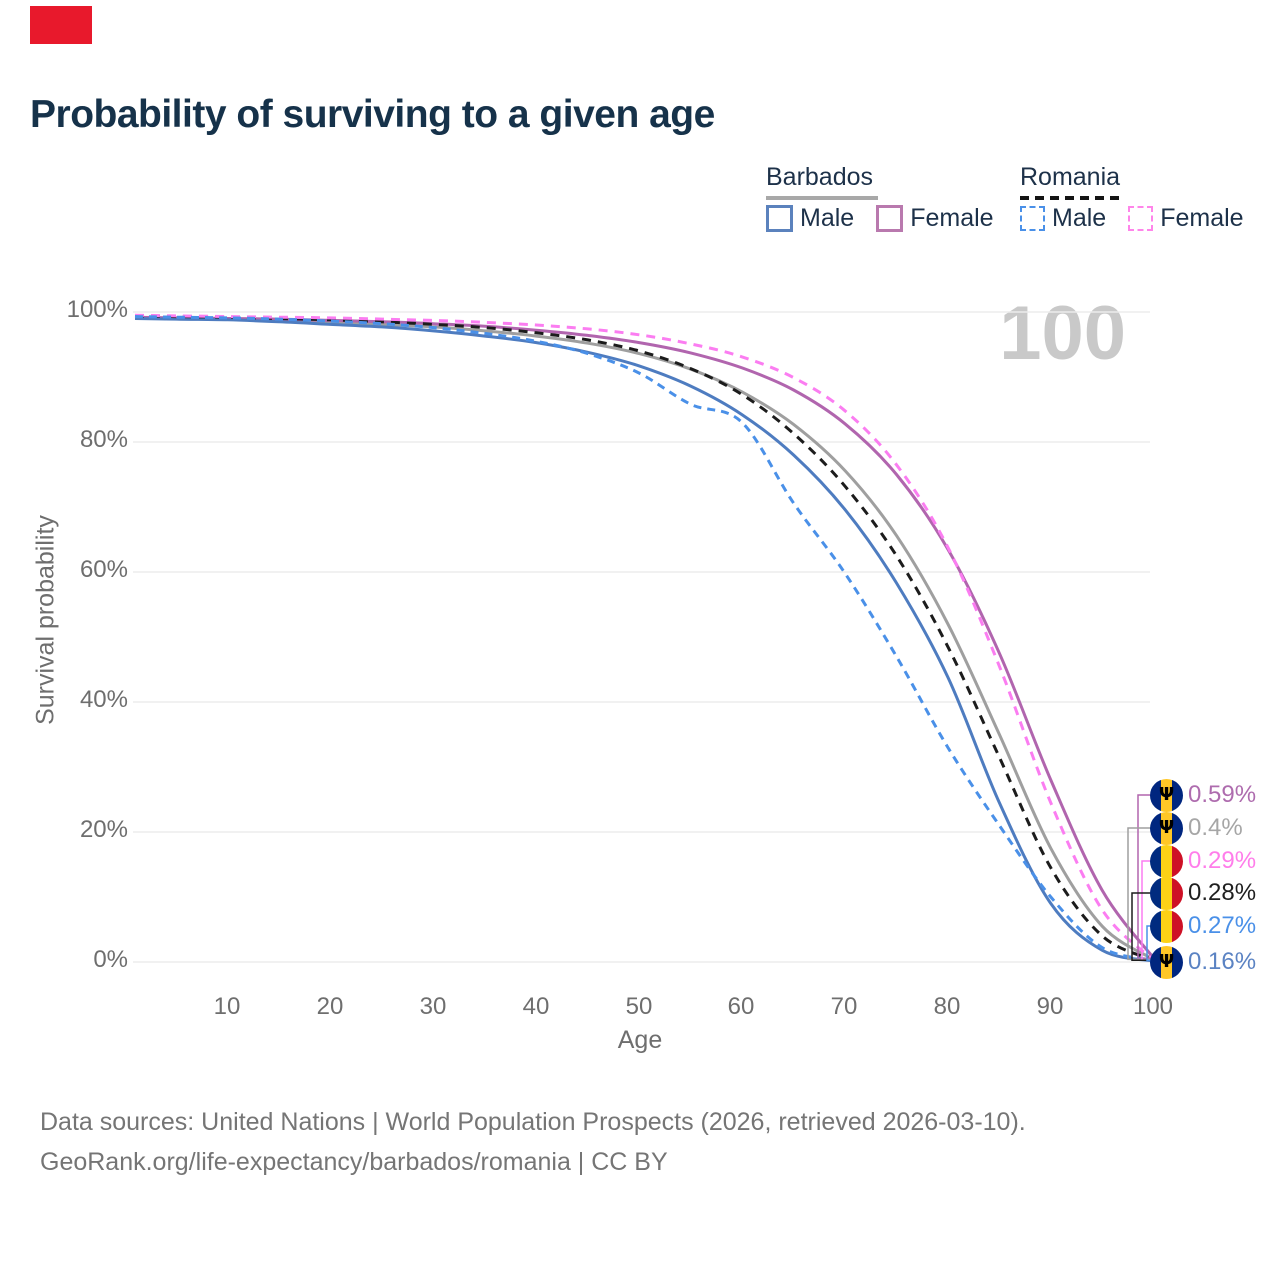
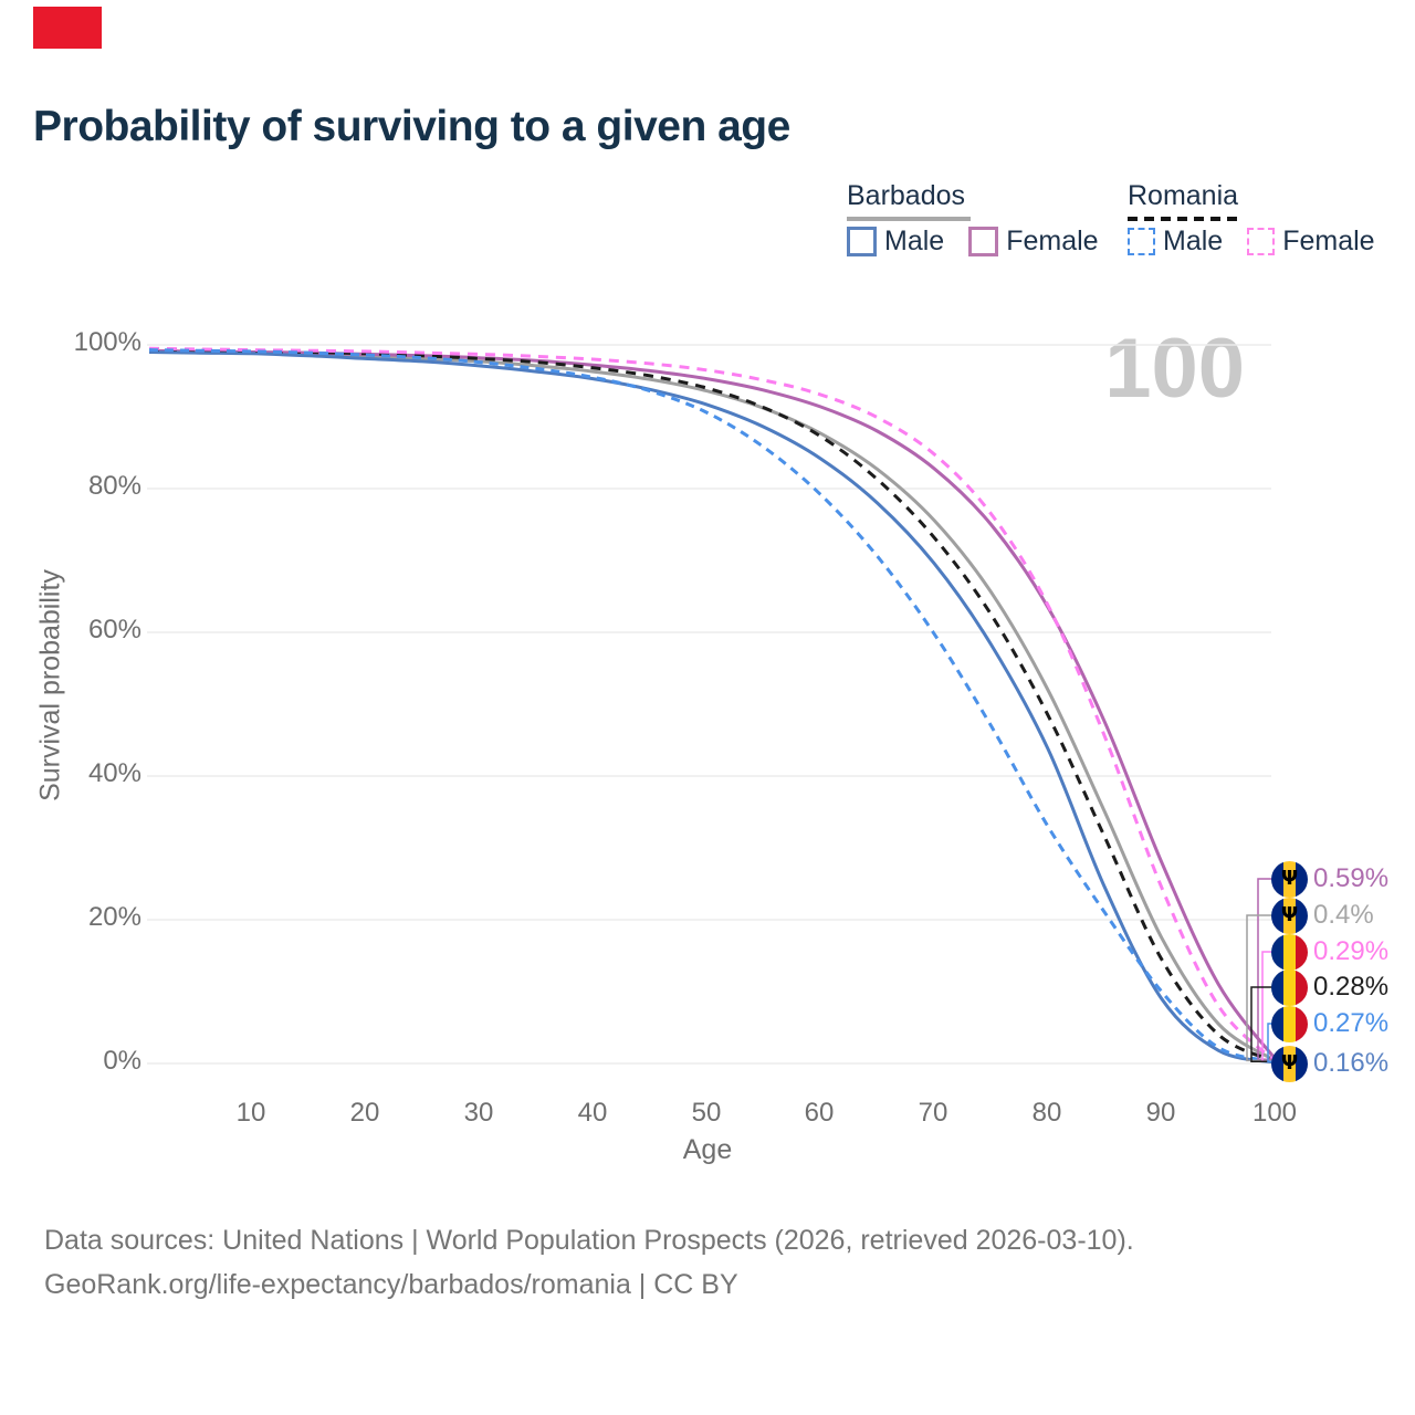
Romania Male/60: 83% -> 79%
